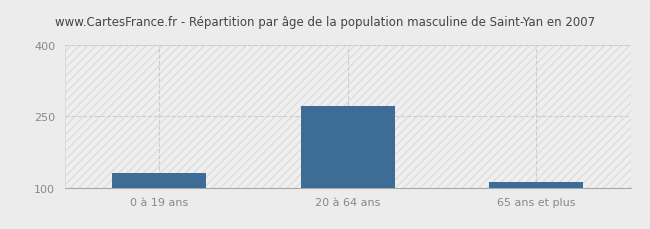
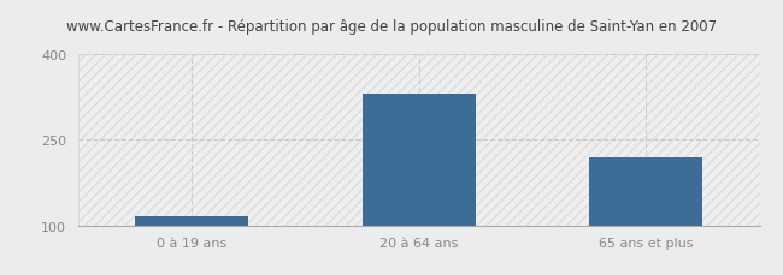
0 à 19 ans: 130 -> 115
20 à 64 ans: 272 -> 330
65 ans et plus: 112 -> 220
